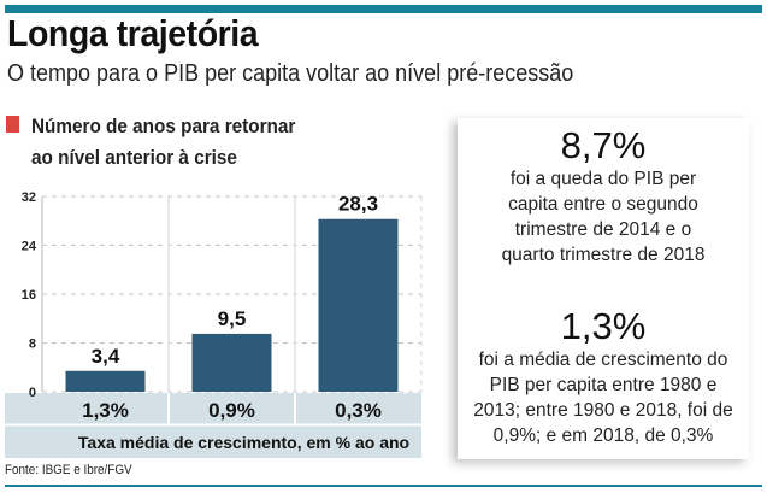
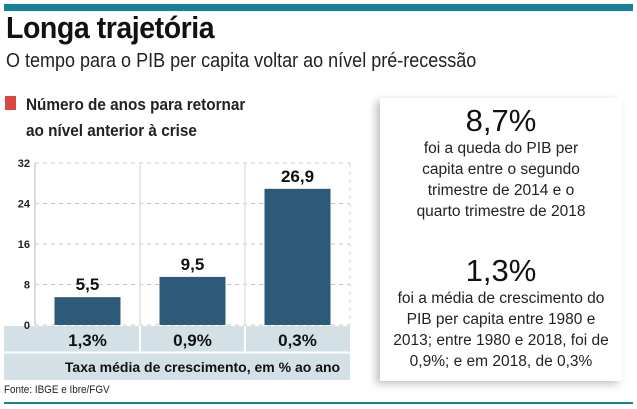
1,3%: 3,4 -> 5,5
0,3%: 28,3 -> 26,9
